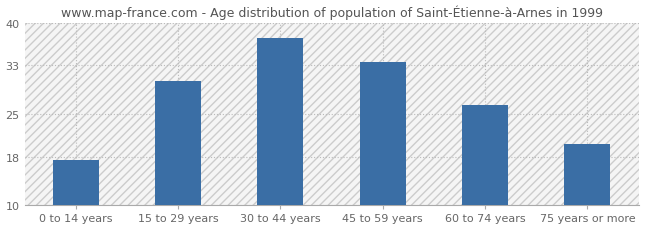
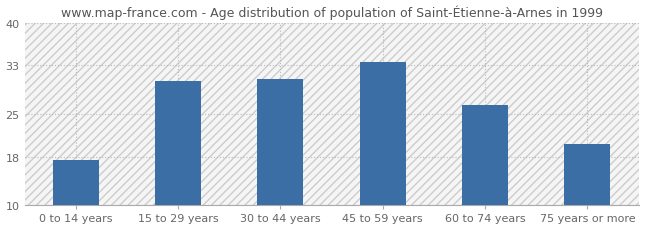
30 to 44 years: 37.5 -> 30.8
